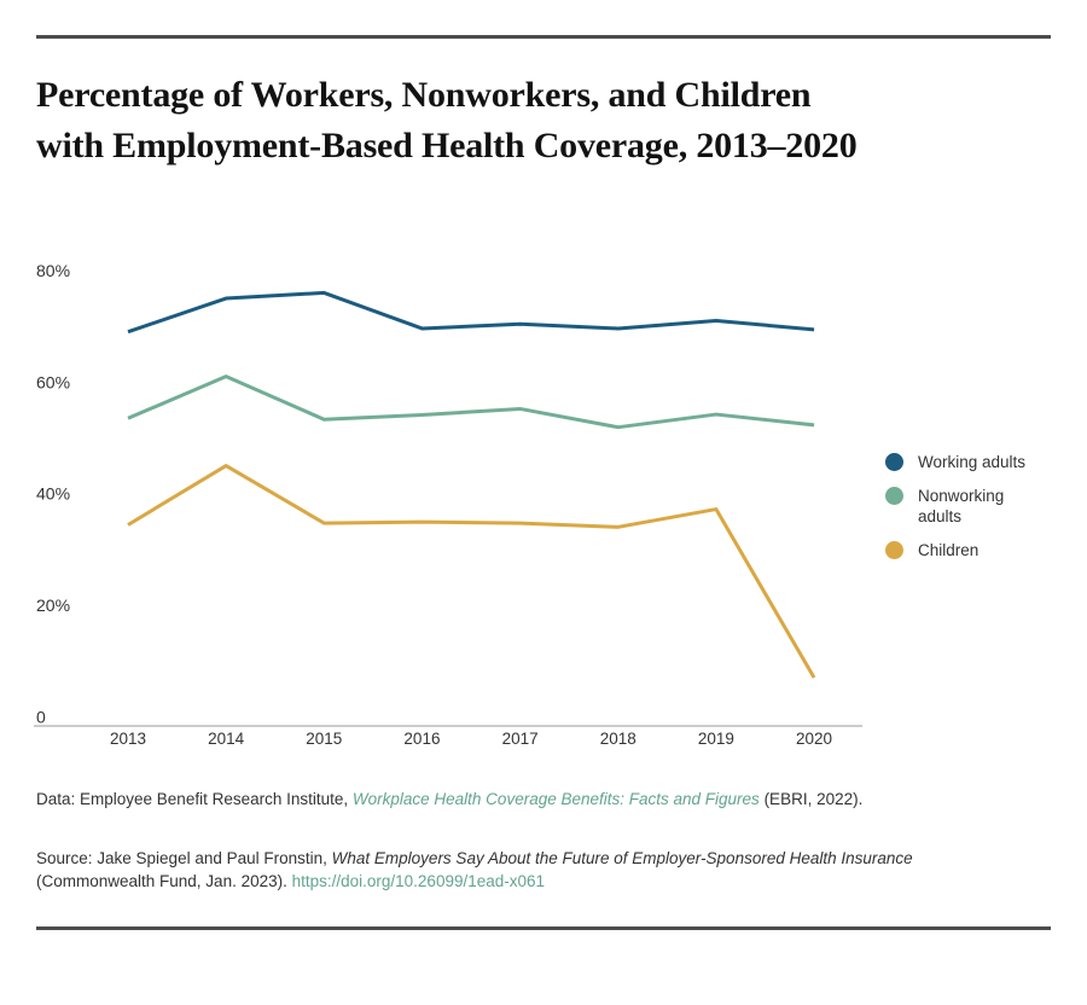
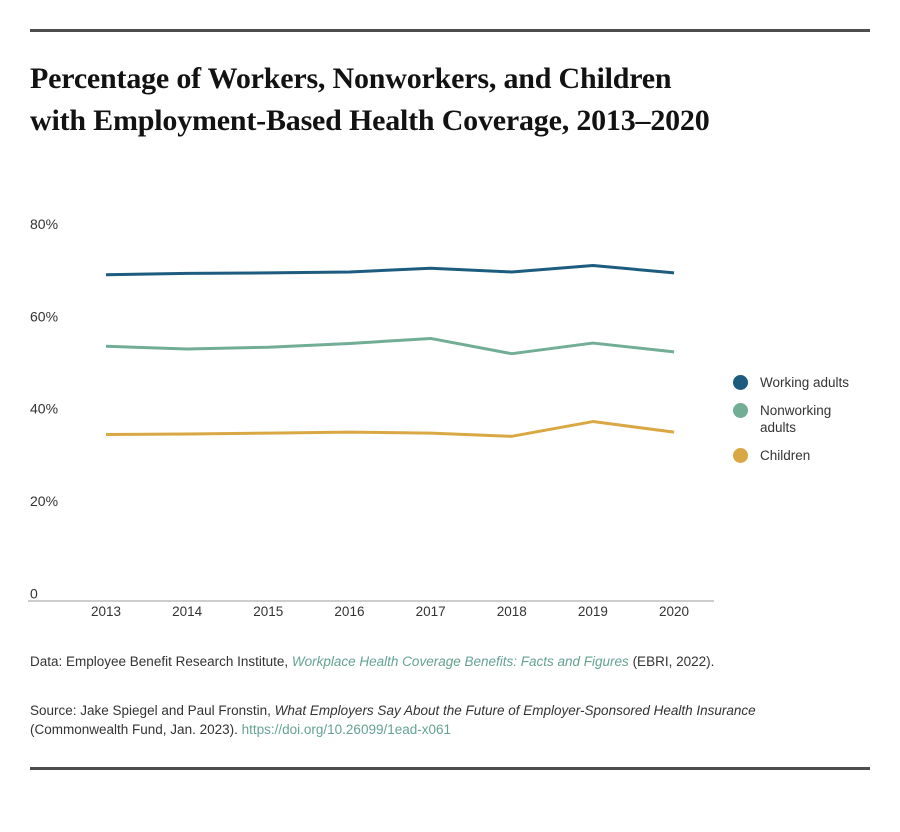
Working adults/2014: 75% -> 69%
Nonworking adults/2014: 61% -> 53%
Children/2014: 45% -> 34%
Working adults/2015: 76% -> 69%
Children/2020: 7% -> 35%
